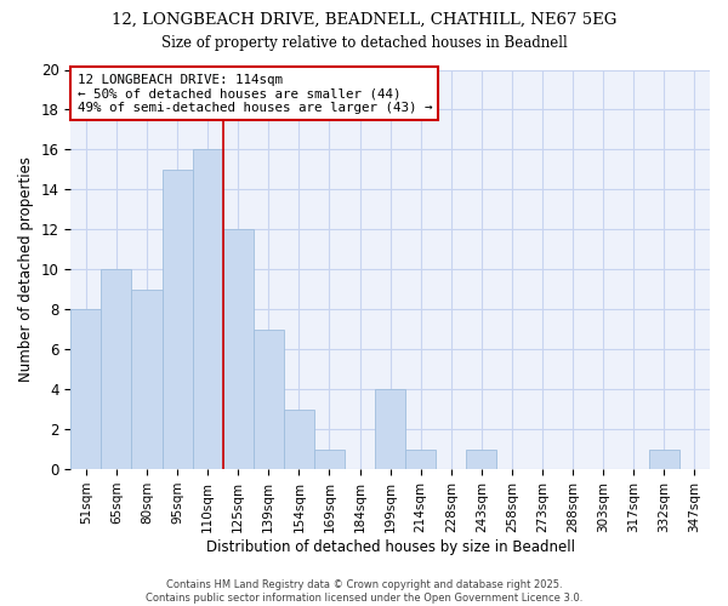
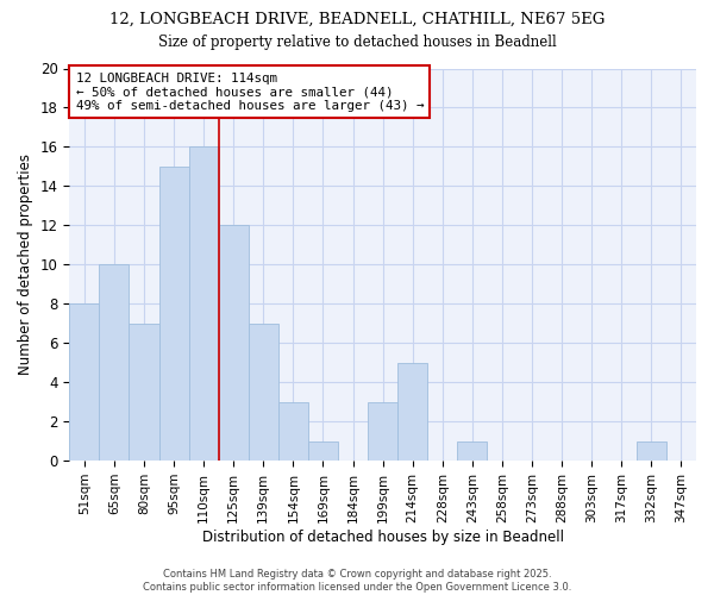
80sqm: 9 -> 7
199sqm: 4 -> 3
214sqm: 1 -> 5
